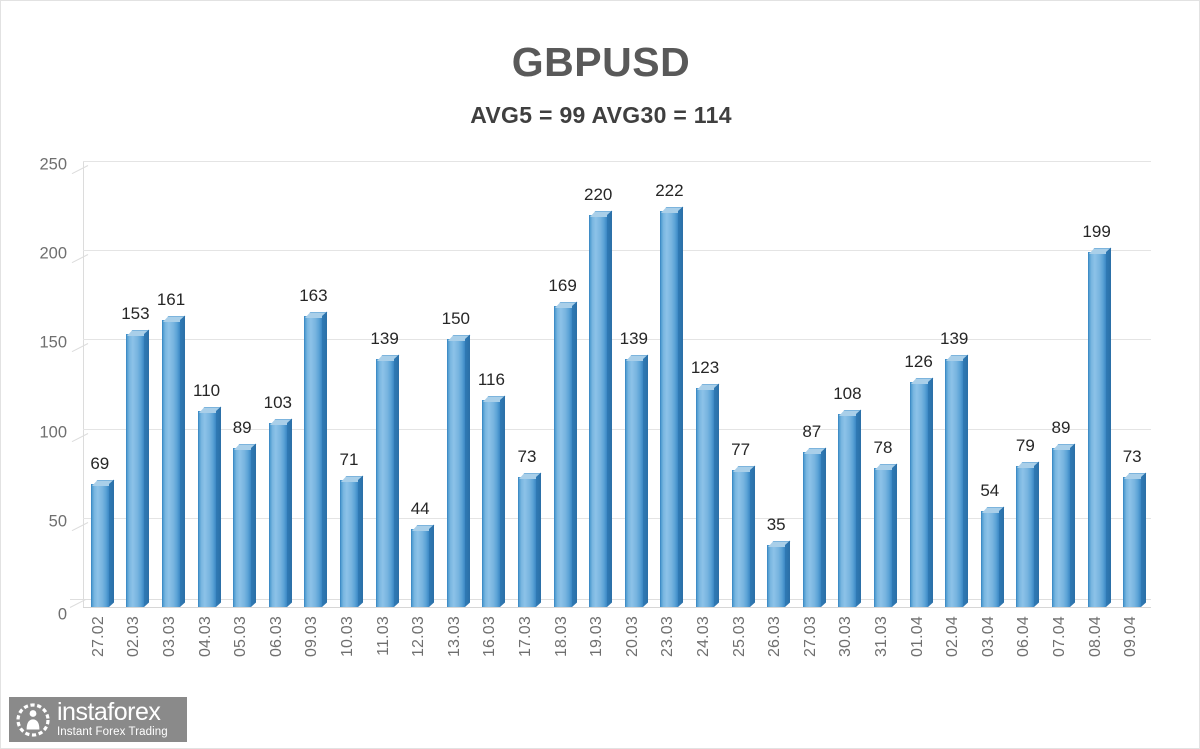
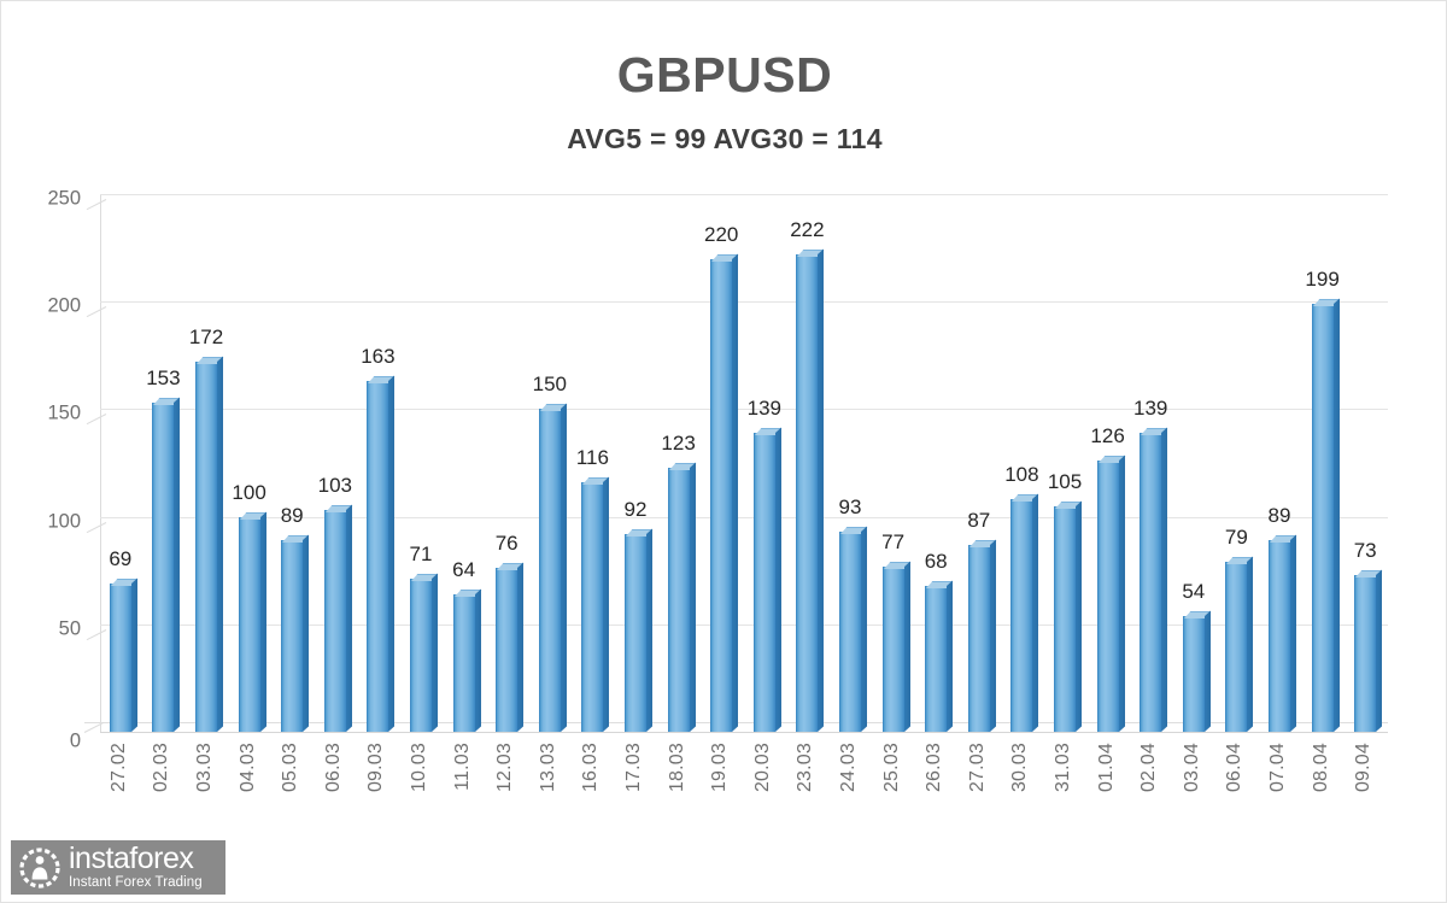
03.03: 161 -> 172
04.03: 110 -> 100
11.03: 139 -> 64
12.03: 44 -> 76
17.03: 73 -> 92
18.03: 169 -> 123
24.03: 123 -> 93
26.03: 35 -> 68
31.03: 78 -> 105
